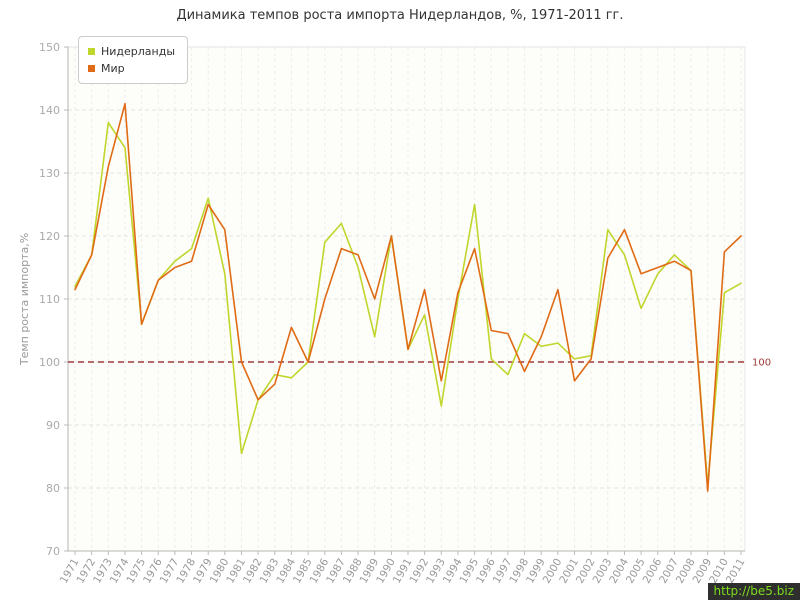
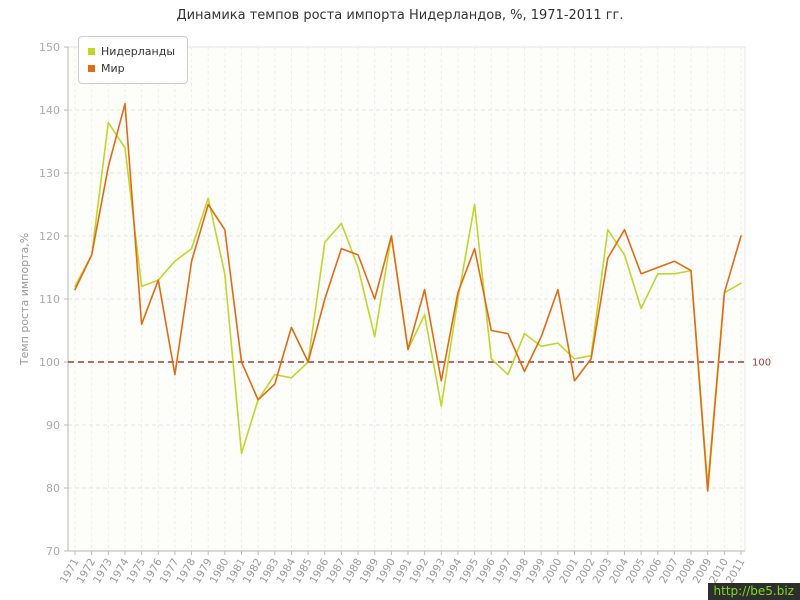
Нидерланды/1975: 106 -> 112
Мир/1977: 115 -> 98
Нидерланды/2007: 117 -> 114
Мир/2010: 118 -> 111
